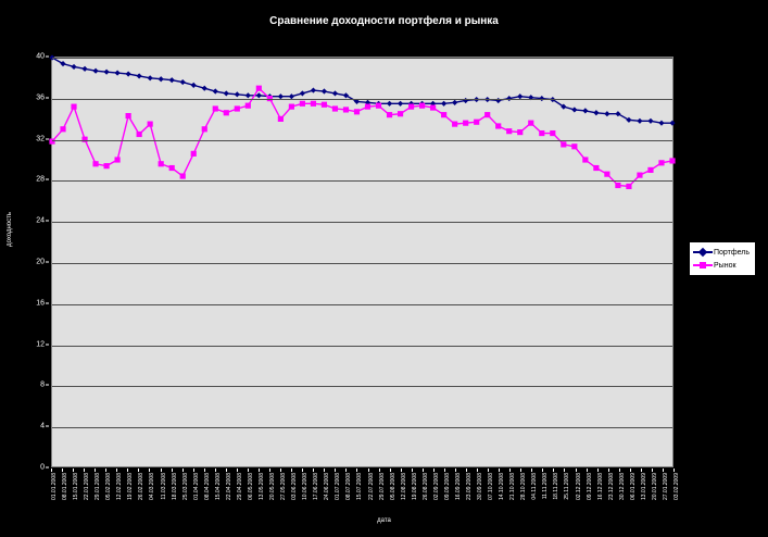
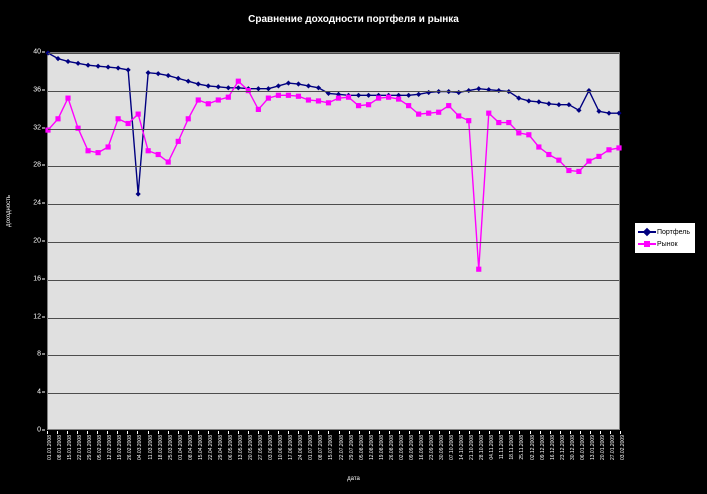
Рынок/19.02.2008: 34 -> 33
Портфель/04.03.2008: 38 -> 25
Рынок/28.10.2008: 33 -> 17
Портфель/13.01.2009: 34 -> 36
